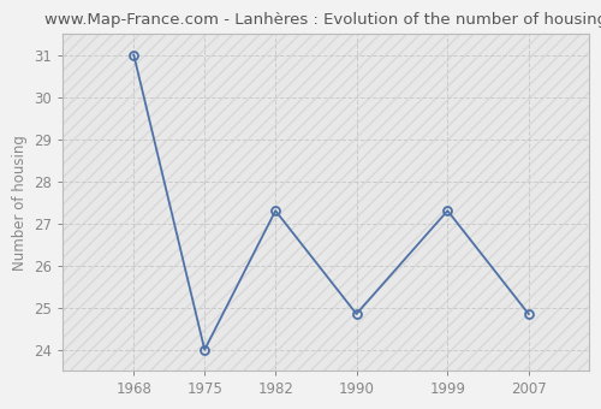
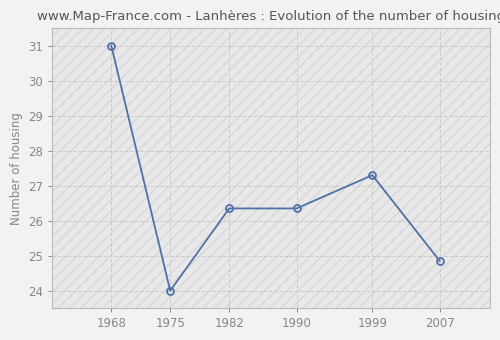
1982: 27.30 -> 26.35
1990: 24.85 -> 26.35
